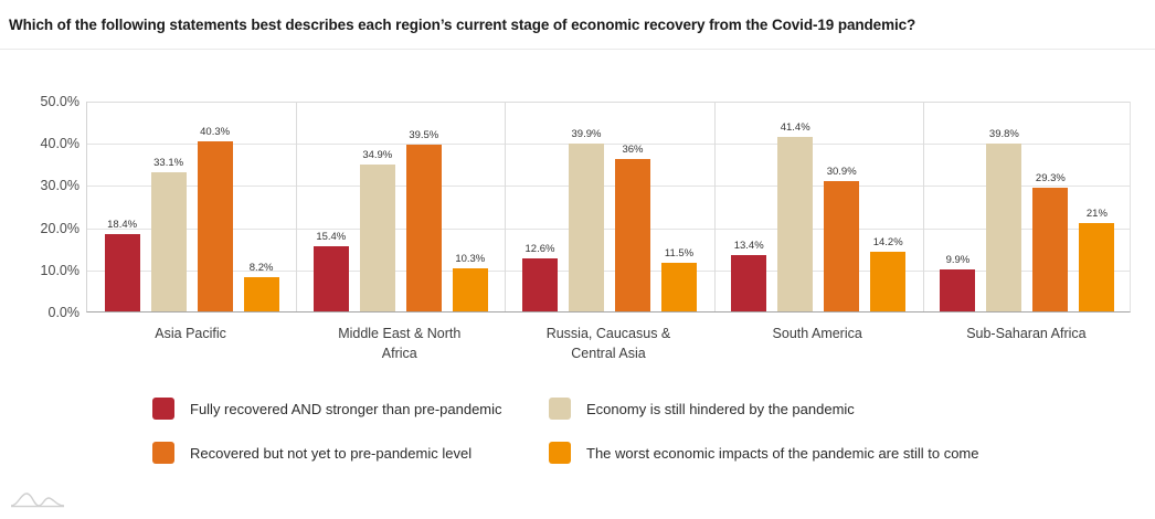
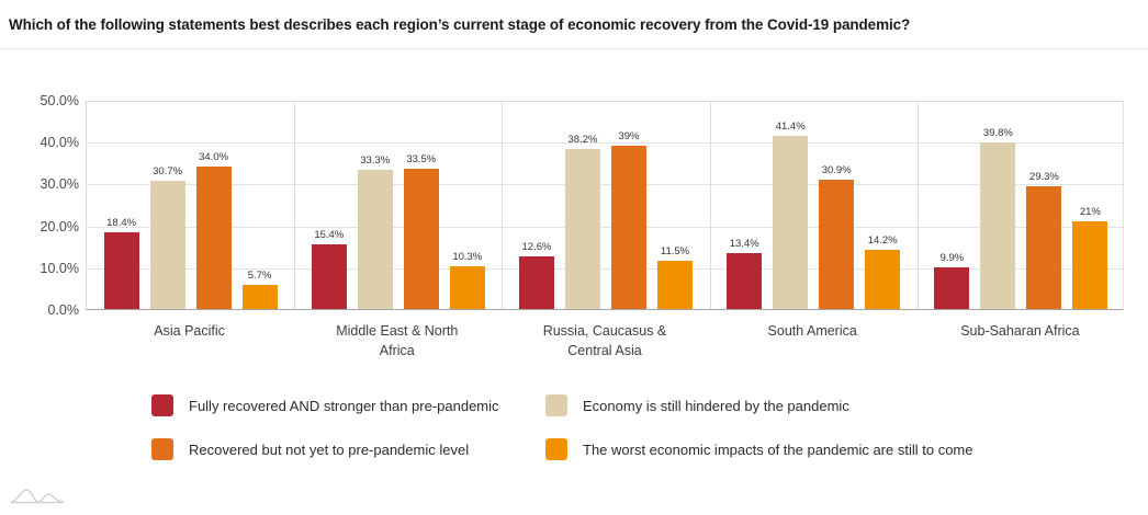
Economy is still hindered by the pandemic/Asia Pacific: 33.1% -> 30.7%
Recovered but not yet to pre-pandemic level/Asia Pacific: 40.3% -> 34.0%
The worst economic impacts of the pandemic are still to come/Asia Pacific: 8.2% -> 5.7%
Economy is still hindered by the pandemic/Middle East & North Africa: 34.9% -> 33.3%
Recovered but not yet to pre-pandemic level/Middle East & North Africa: 39.5% -> 33.5%
Economy is still hindered by the pandemic/Russia, Caucasus & Central Asia: 39.9% -> 38.2%
Recovered but not yet to pre-pandemic level/Russia, Caucasus & Central Asia: 36% -> 39%
